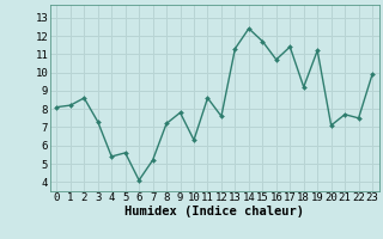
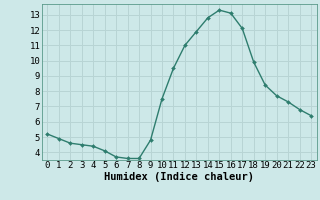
0: 8.1 -> 5.2
1: 8.2 -> 4.9
2: 8.6 -> 4.6
3: 7.3 -> 4.5
4: 5.4 -> 4.4
5: 5.6 -> 4.1
6: 4.1 -> 3.7
7: 5.2 -> 3.6
8: 7.2 -> 3.6
9: 7.8 -> 4.8
10: 6.3 -> 7.5
11: 8.6 -> 9.5
12: 7.6 -> 11.0
13: 11.3 -> 11.9
14: 12.4 -> 12.8
15: 11.7 -> 13.3
16: 10.7 -> 13.1
17: 11.4 -> 12.1
18: 9.2 -> 9.9
19: 11.2 -> 8.4
20: 7.1 -> 7.7
21: 7.7 -> 7.3
22: 7.5 -> 6.8
23: 9.9 -> 6.4
